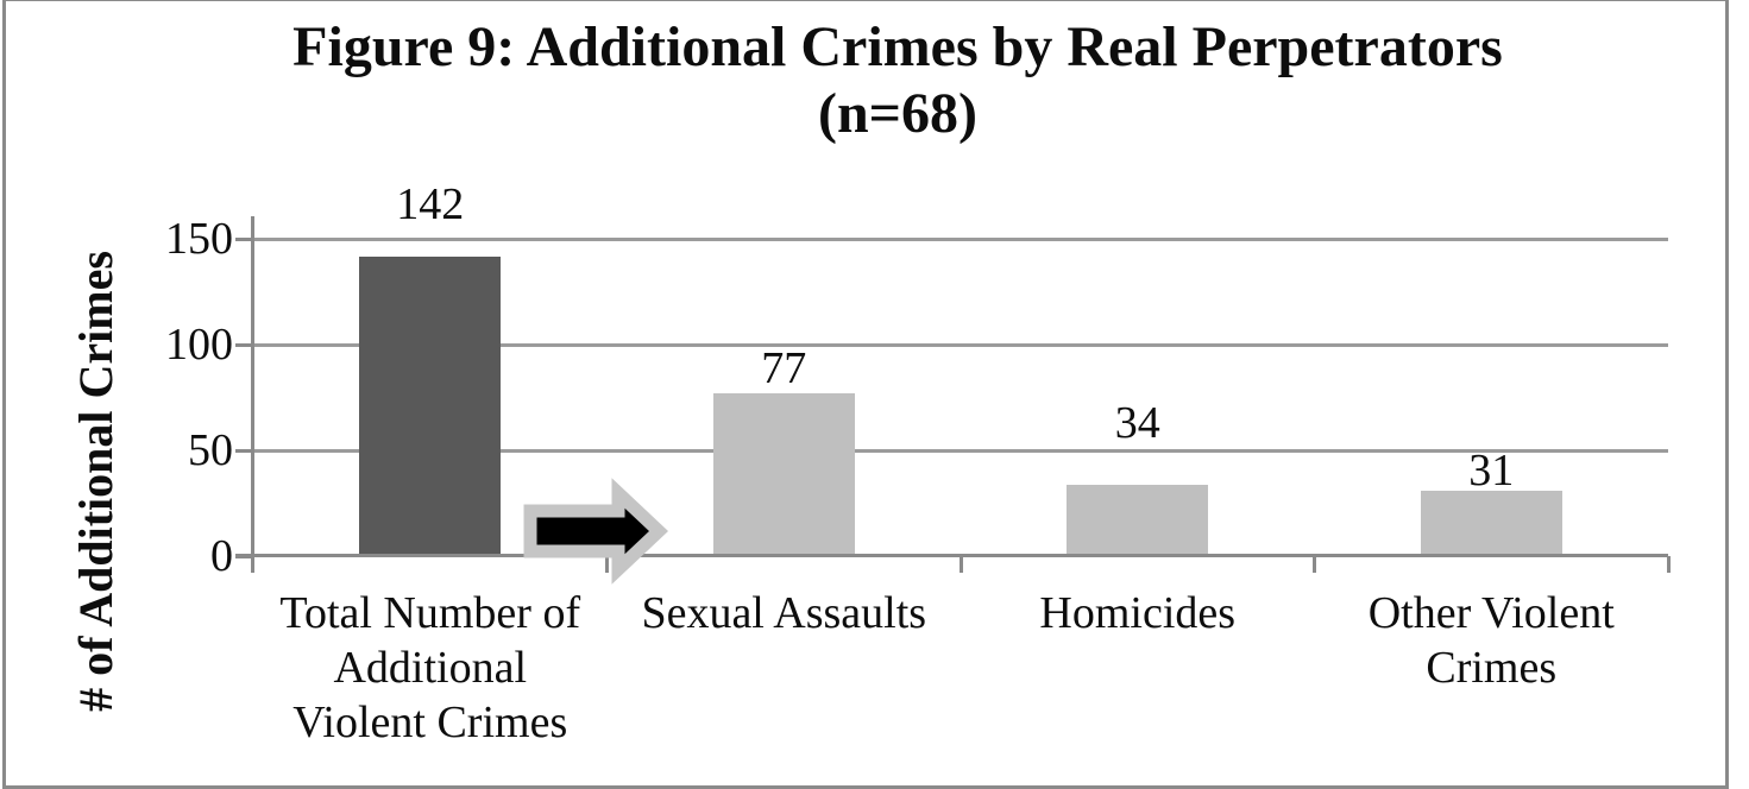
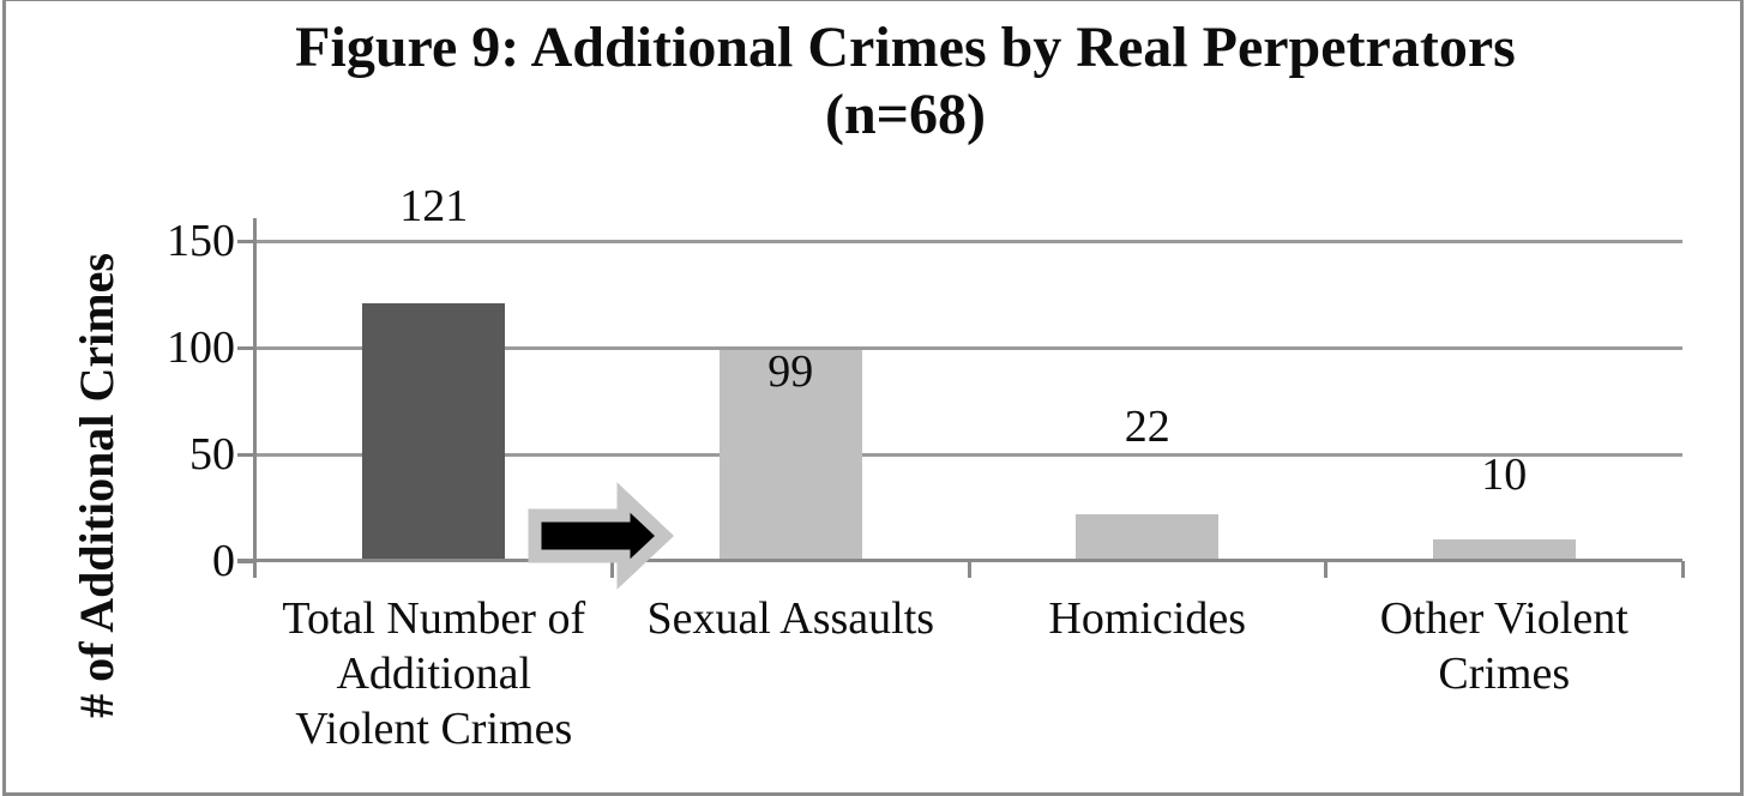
Total Number of Additional Violent Crimes: 142 -> 121
Sexual Assaults: 77 -> 99
Homicides: 34 -> 22
Other Violent Crimes: 31 -> 10
